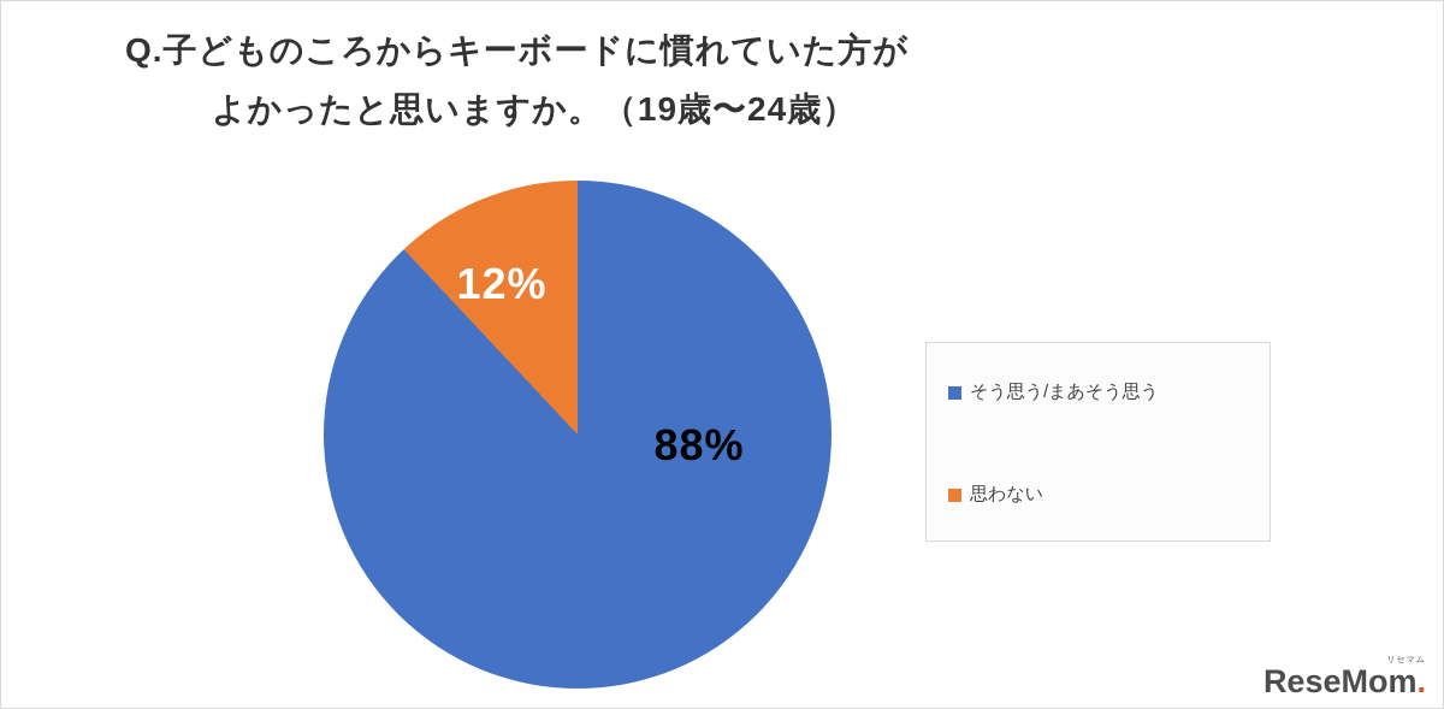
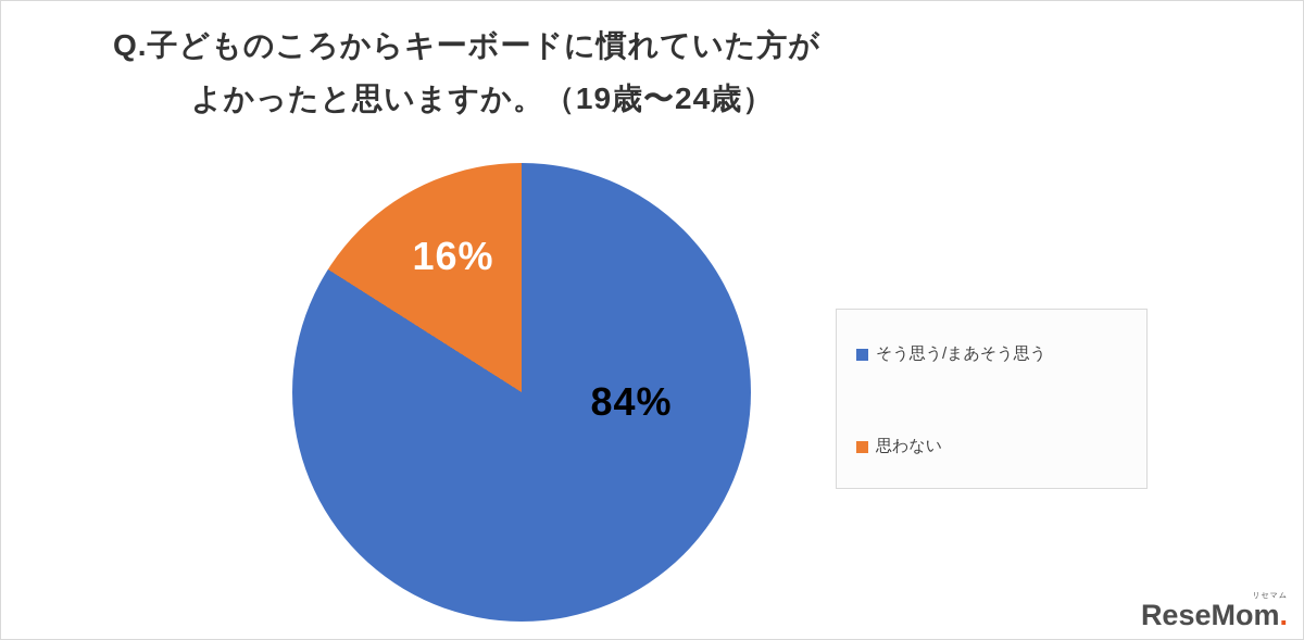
そう思う/まあそう思う: 88% -> 84%
思わない: 12% -> 16%
